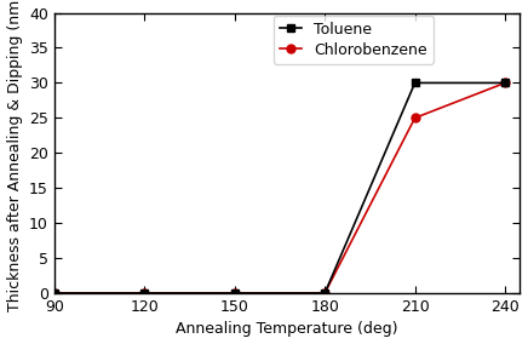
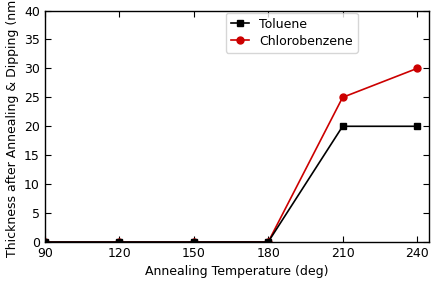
Toluene/210: 30 -> 20
Toluene/240: 30 -> 20
